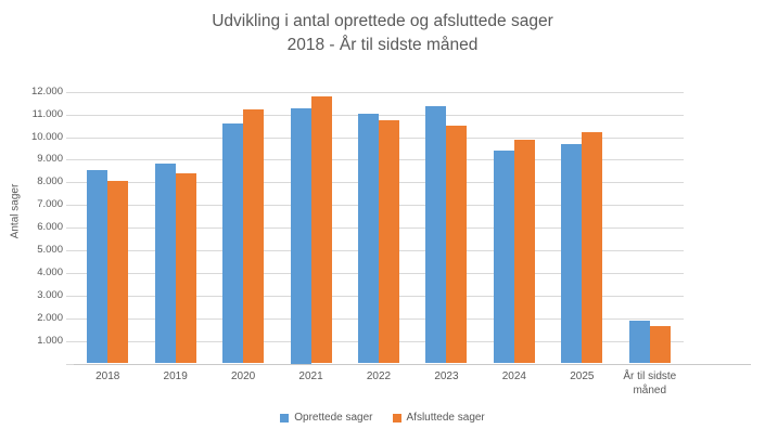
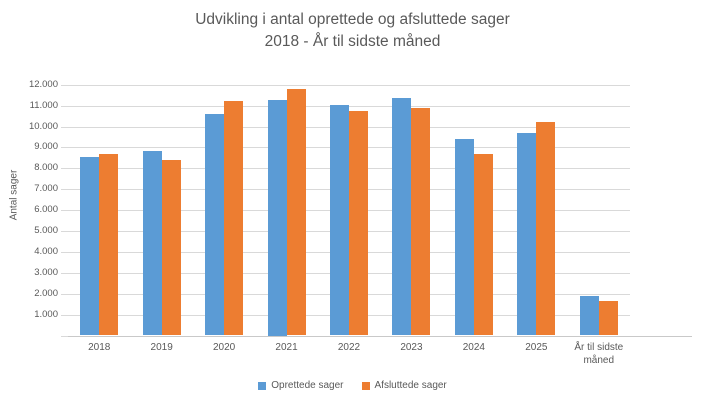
Afsluttede sager/2018: 8000 -> 8700
Afsluttede sager/2023: 10500 -> 10900
Afsluttede sager/2024: 9900 -> 8700
